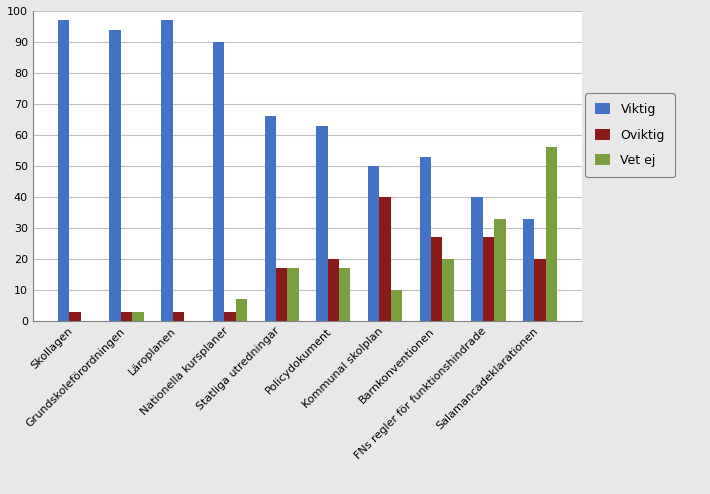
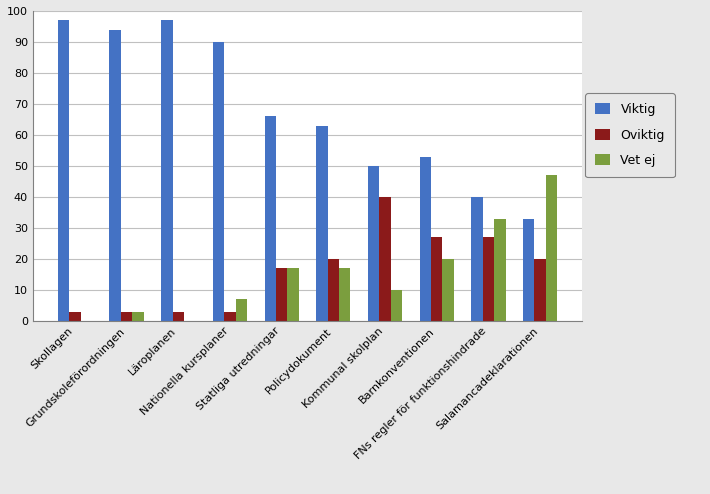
Vet ej/Salamancadeklarationen: 56 -> 47
